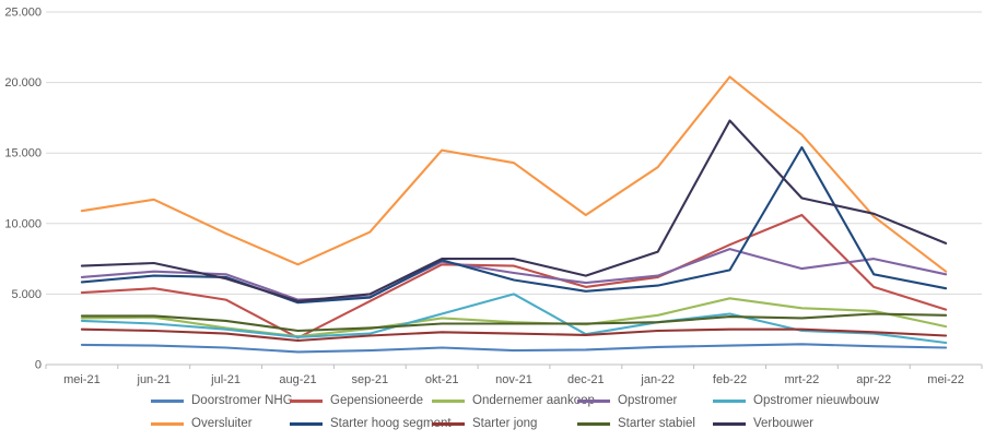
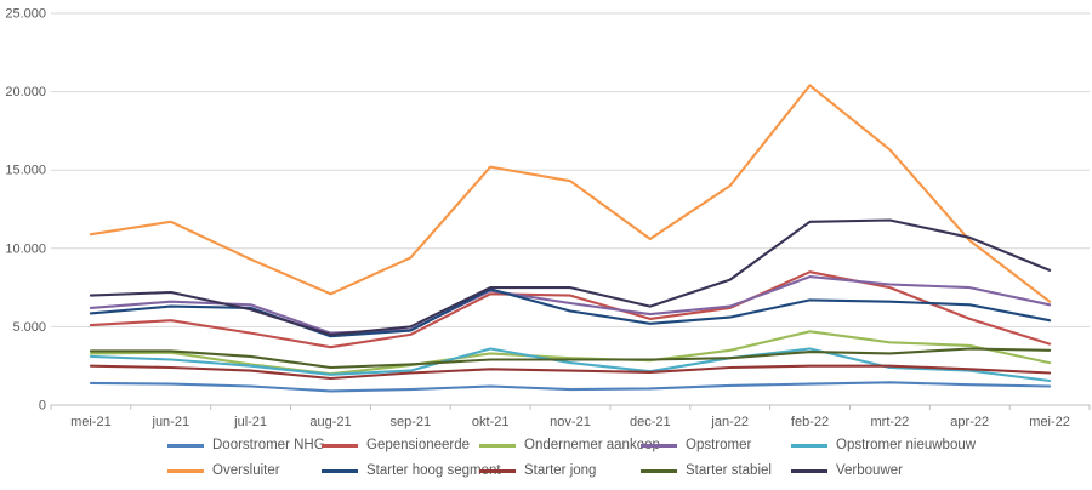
Gepensioneerde/aug-21: 1900 -> 3700
Opstromer nieuwbouw/nov-21: 5000 -> 2700
Verbouwer/feb-22: 17300 -> 11700
Gepensioneerde/mrt-22: 10600 -> 7500
Opstromer/mrt-22: 6800 -> 7700
Starter hoog segment/mrt-22: 15400 -> 6600
